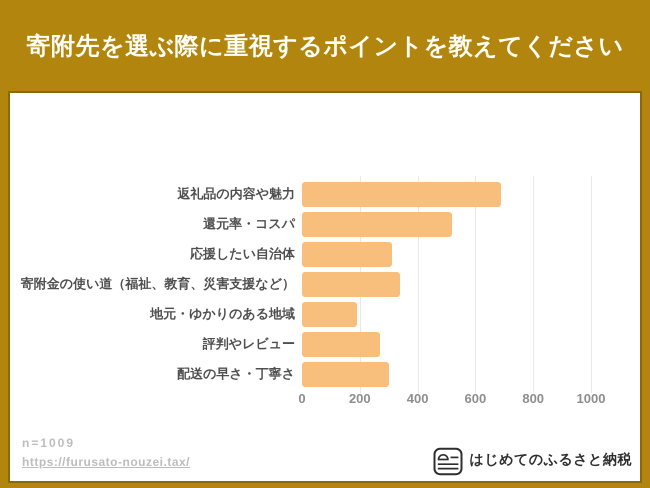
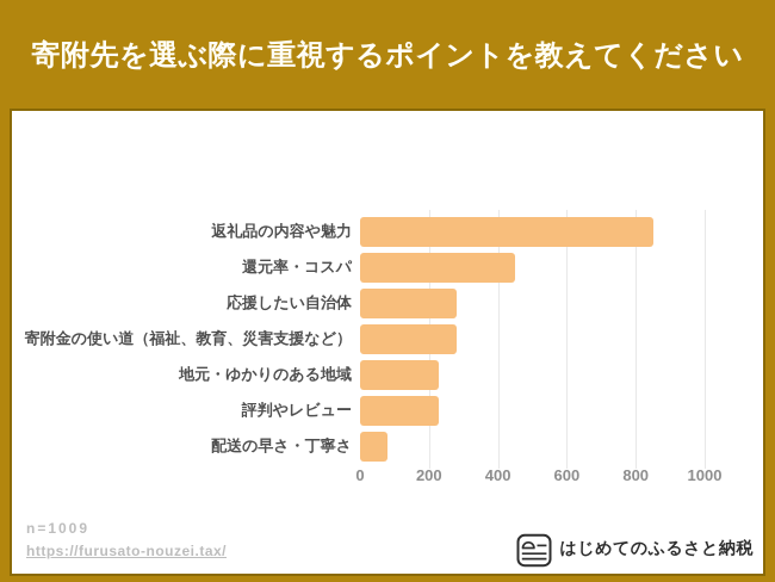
返礼品の内容や魅力: 690 -> 850
還元率・コスパ: 520 -> 450
応援したい自治体: 310 -> 280
寄附金の使い道（福祉、教育、災害支援など）: 340 -> 280
地元・ゆかりのある地域: 190 -> 230
評判やレビュー: 270 -> 230
配送の早さ・丁寧さ: 300 -> 80
